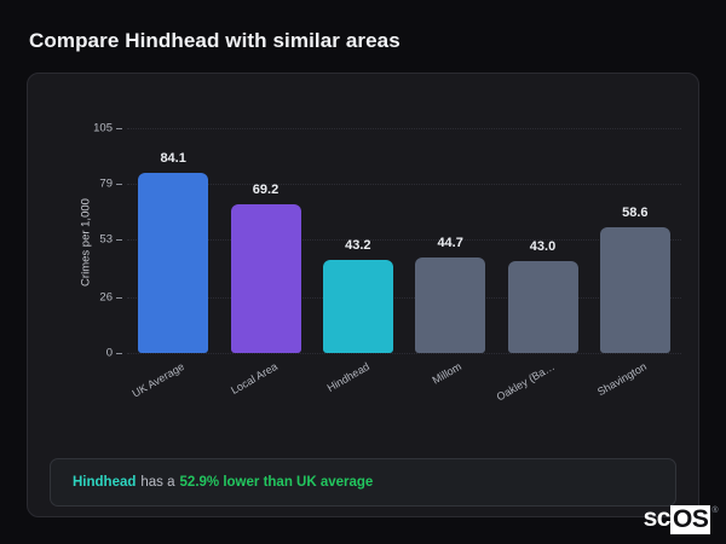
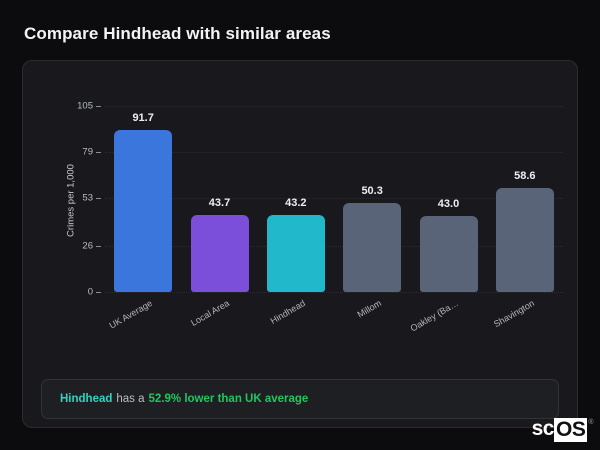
UK Average: 84.1 -> 91.7
Local Area: 69.2 -> 43.7
Millom: 44.7 -> 50.3
